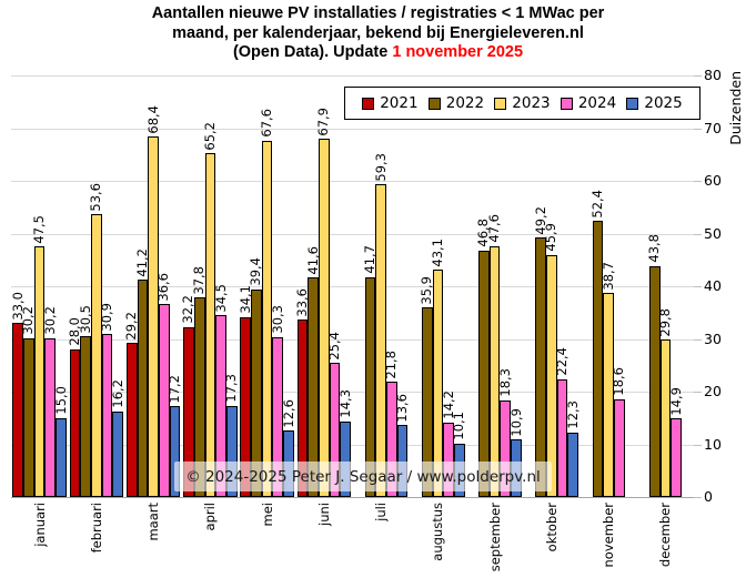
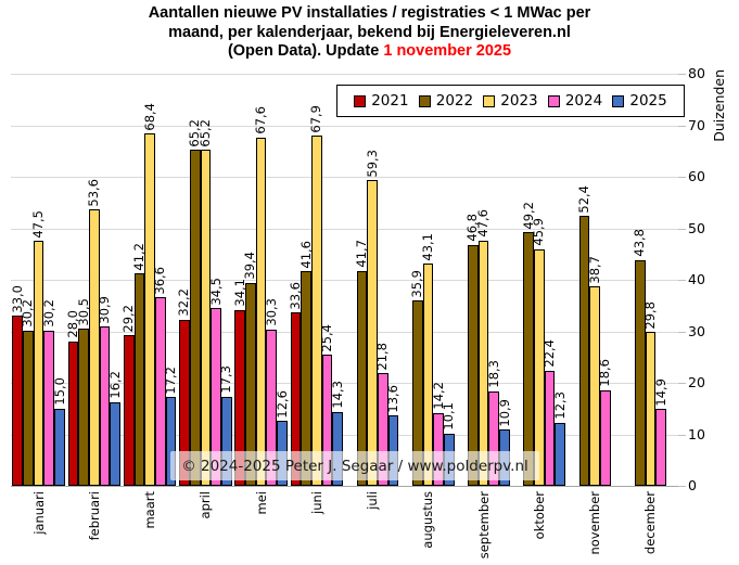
2022/april: 37,8 -> 65,2
